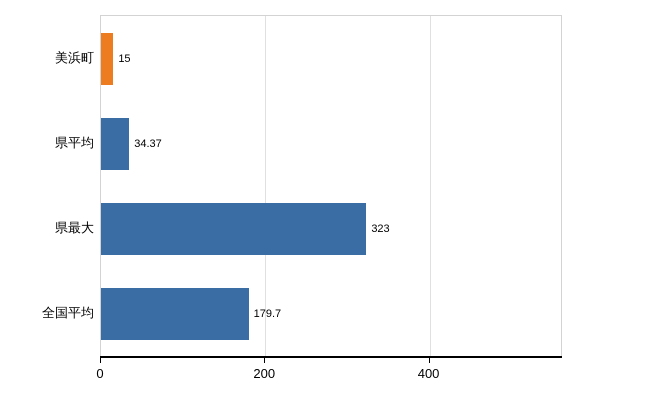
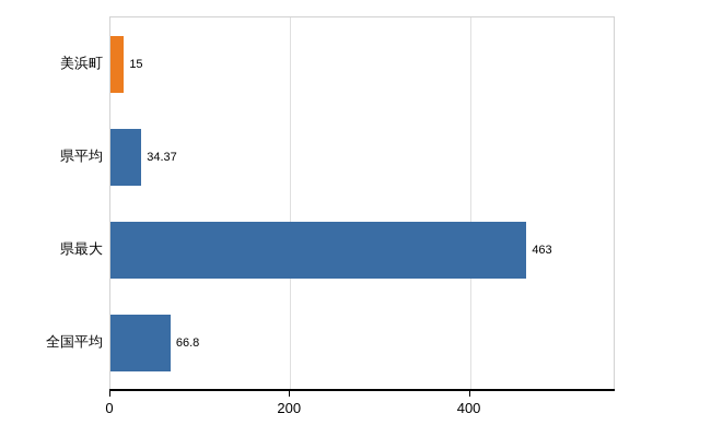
県最大: 323 -> 463
全国平均: 179.7 -> 66.8
